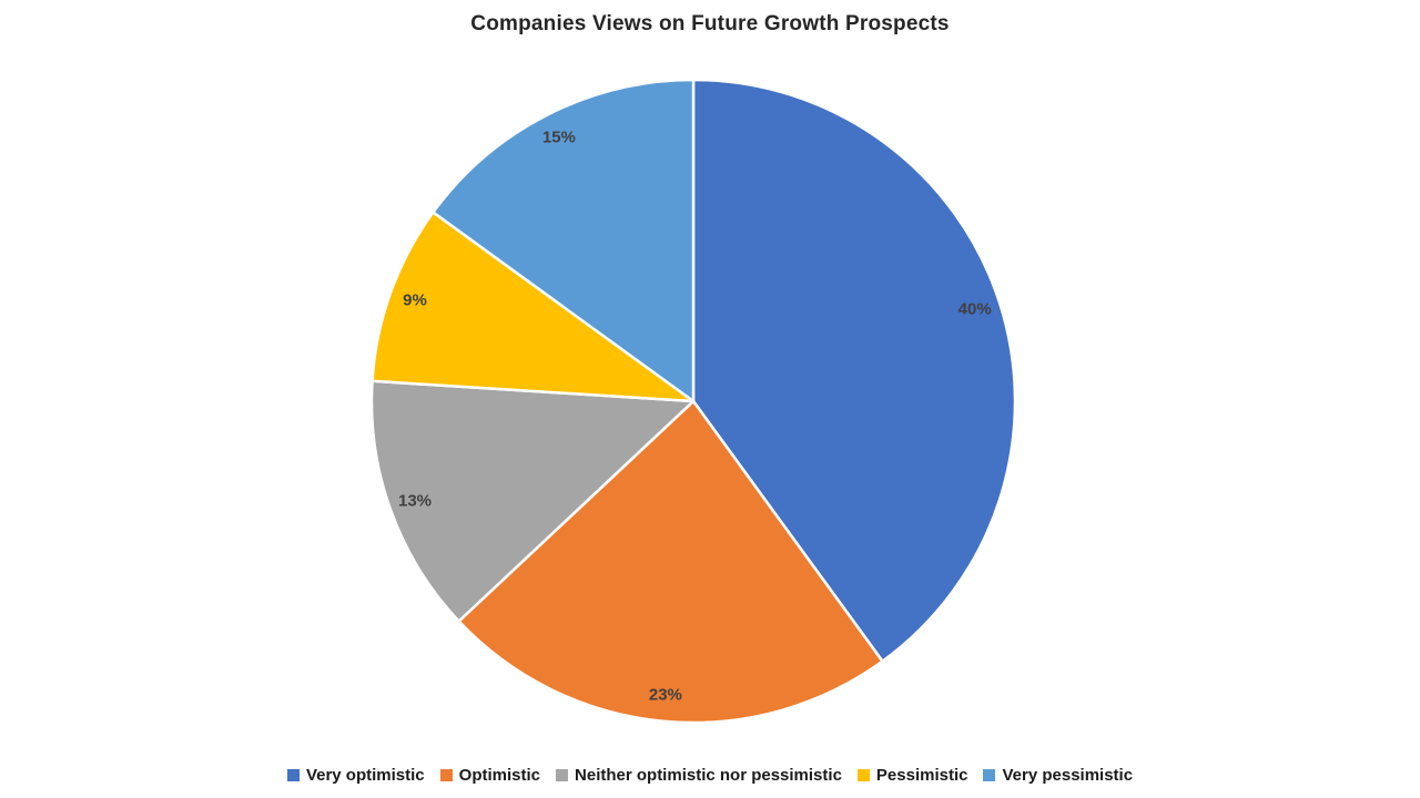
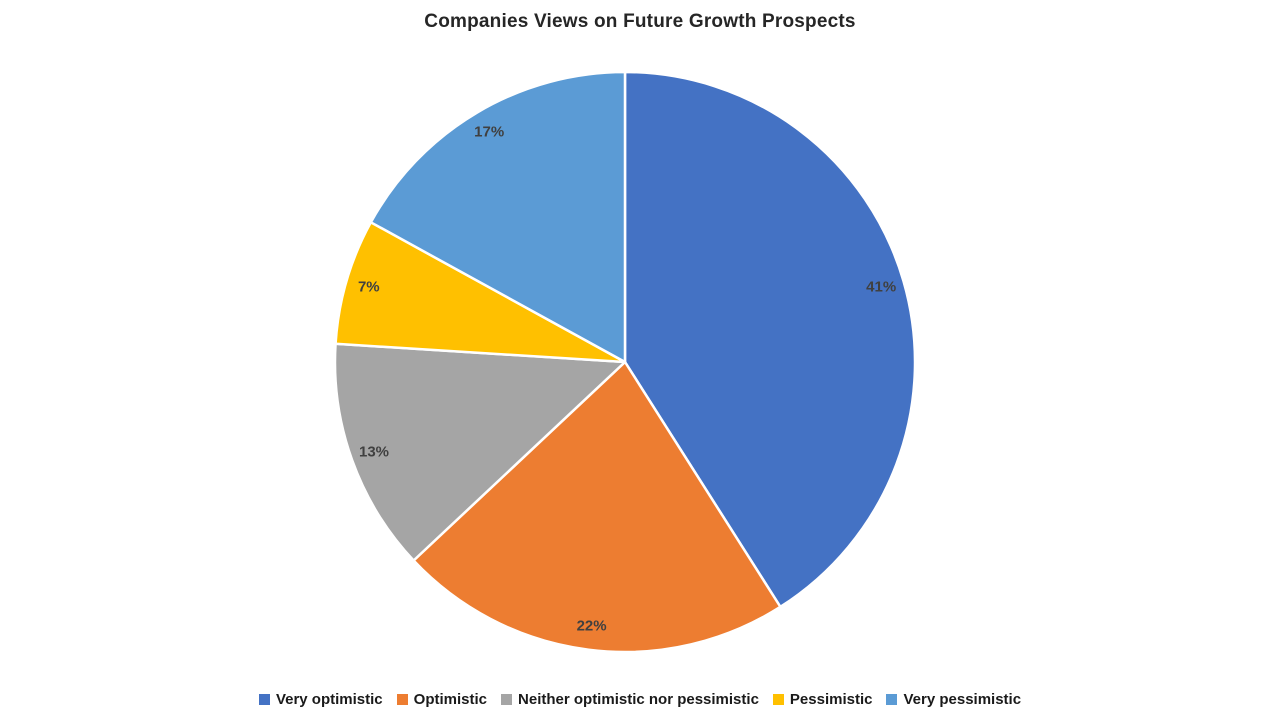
Very optimistic: 40% -> 41%
Optimistic: 23% -> 22%
Pessimistic: 9% -> 7%
Very pessimistic: 15% -> 17%
